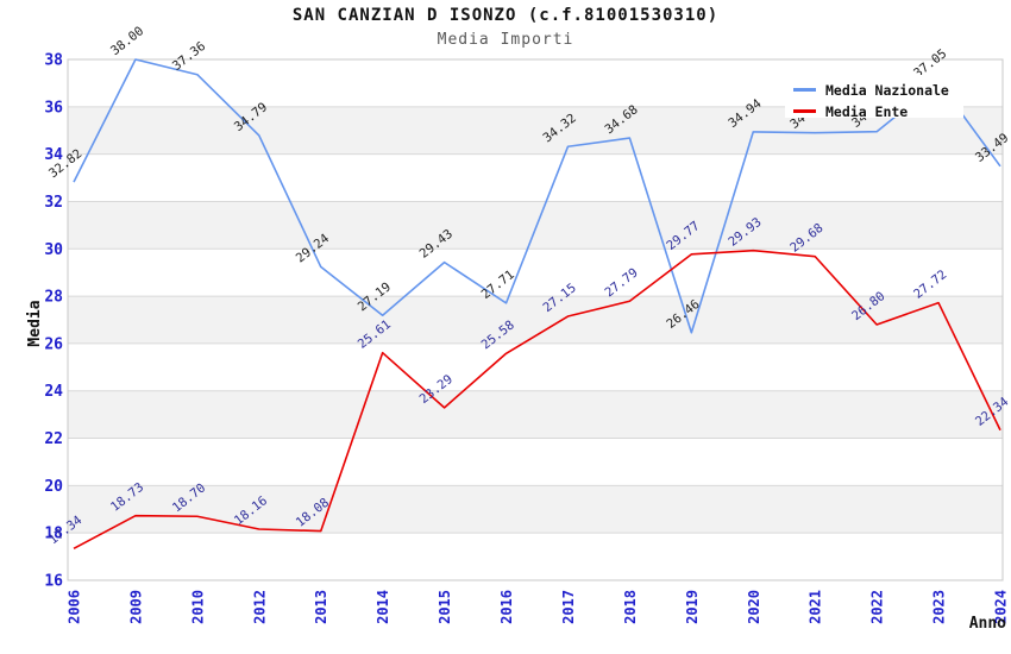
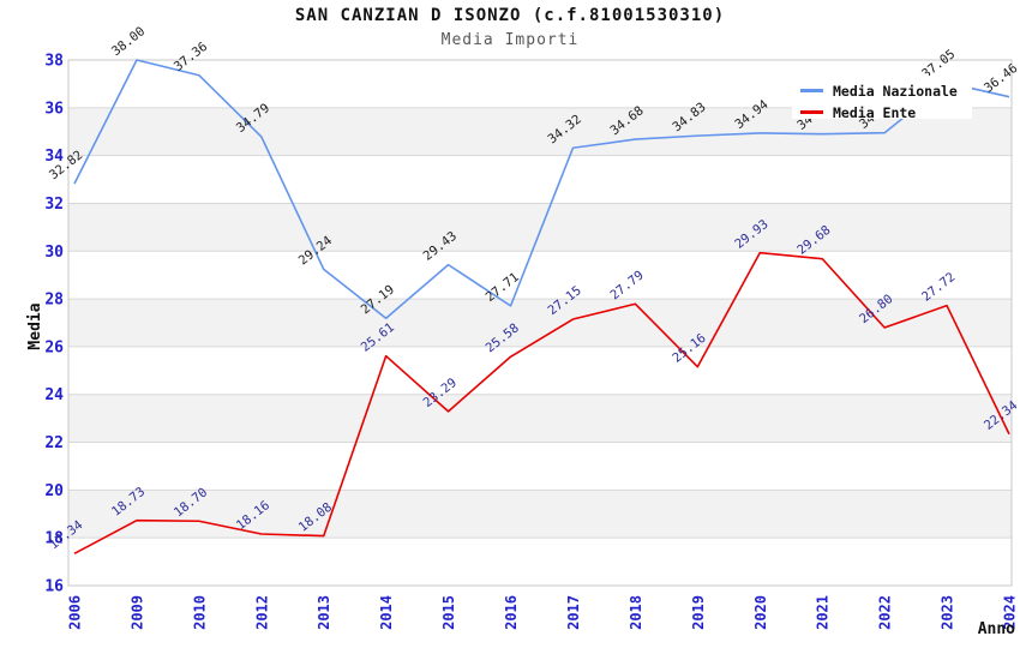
Media Nazionale/2019: 26.46 -> 34.83
Media Ente/2019: 29.77 -> 25.16
Media Nazionale/2024: 33.49 -> 36.46
